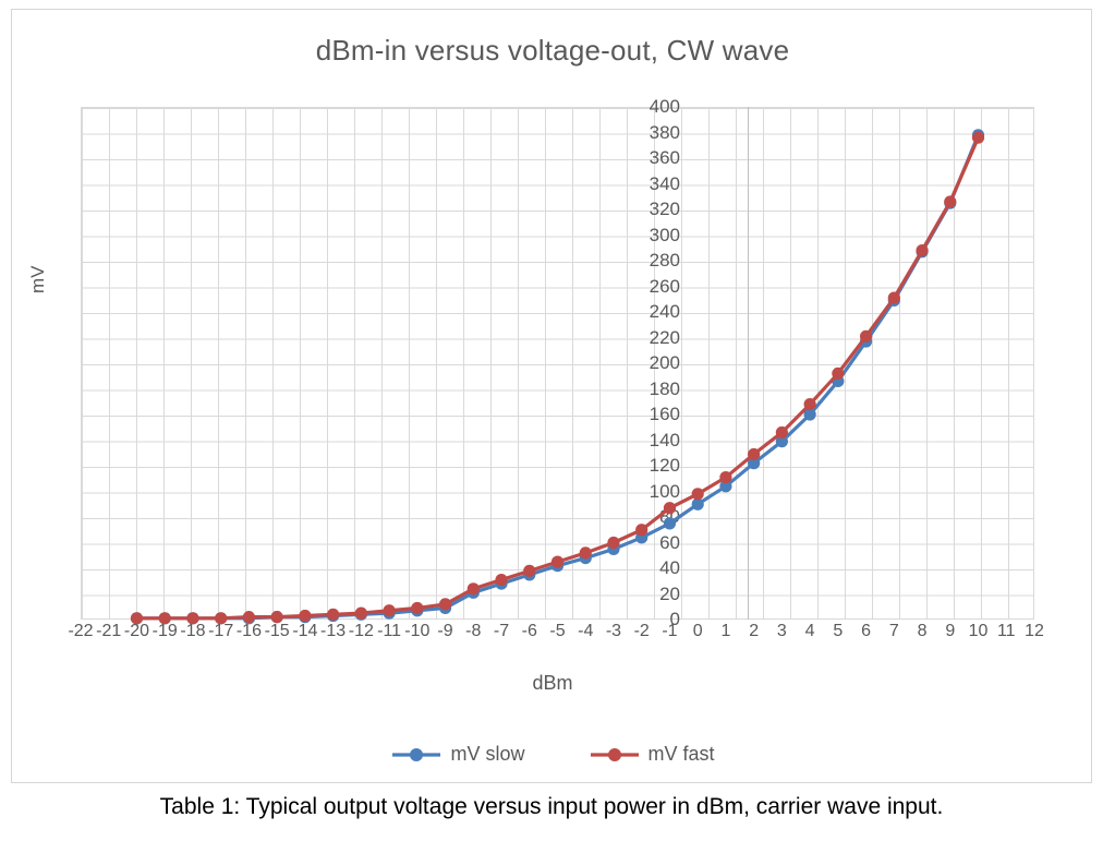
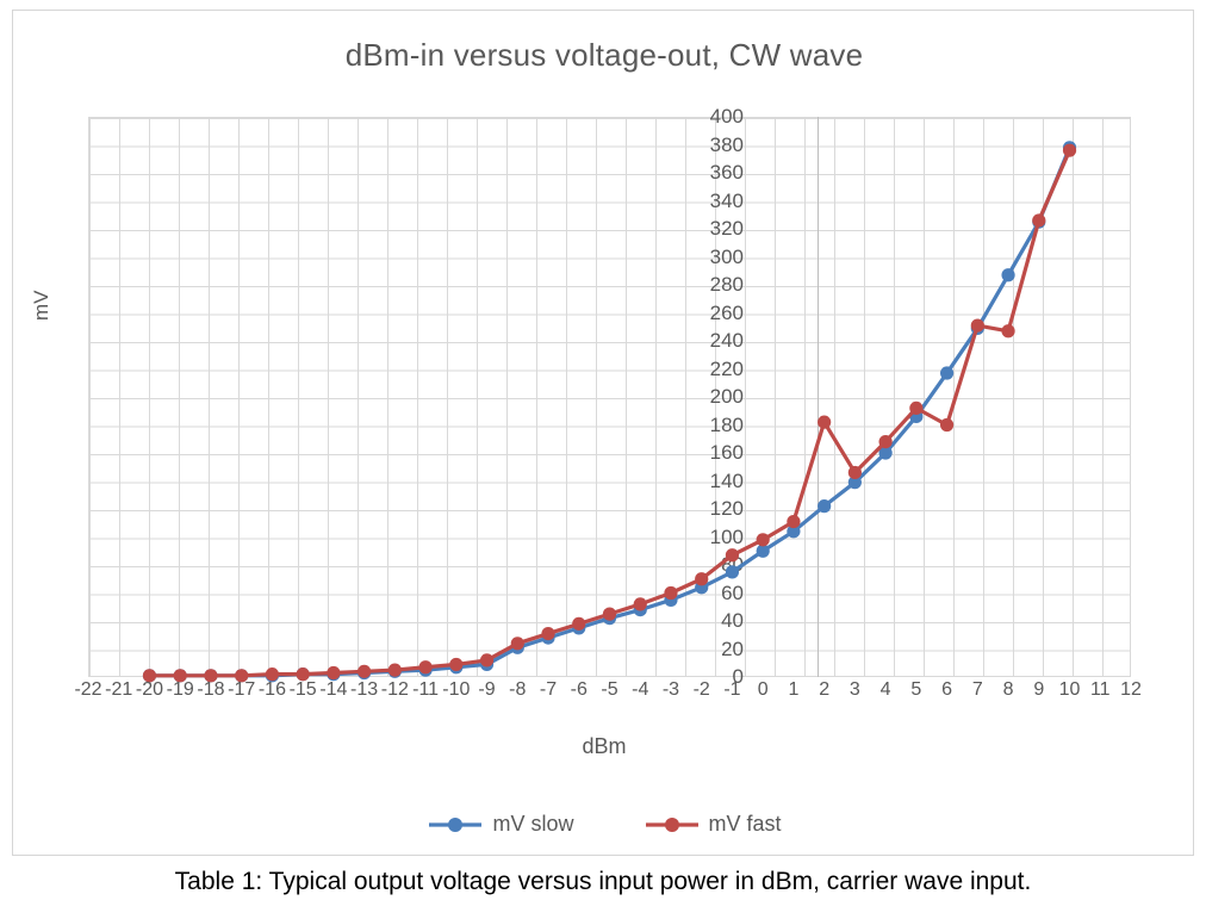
mV fast/2: 129 -> 182
mV fast/6: 221 -> 180
mV fast/8: 288 -> 247
